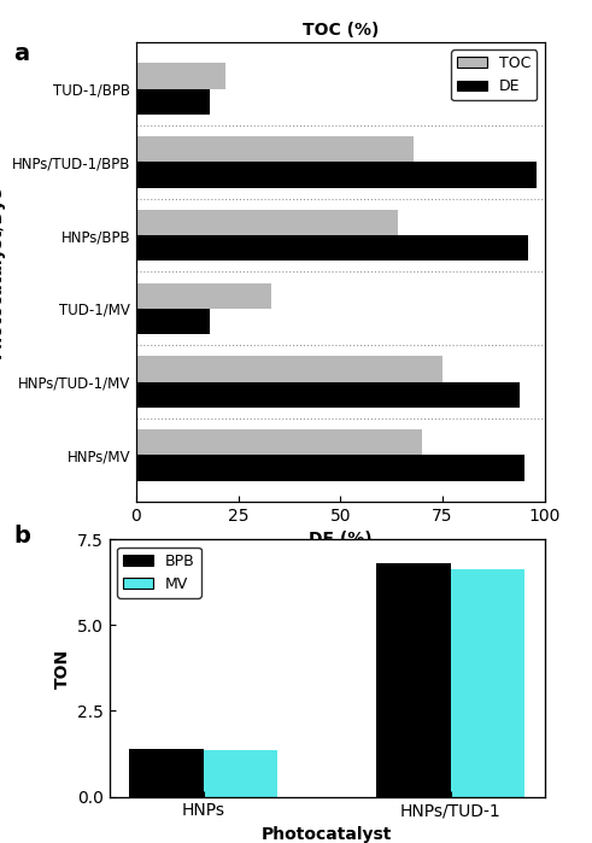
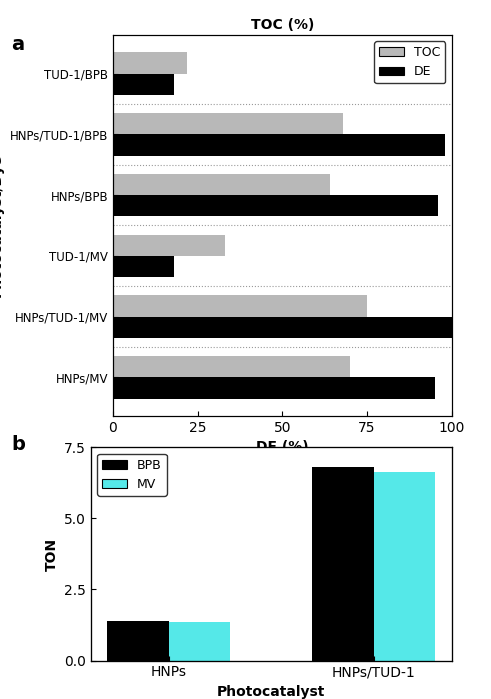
DE/HNPs/TUD-1/MV: 94 -> 100
